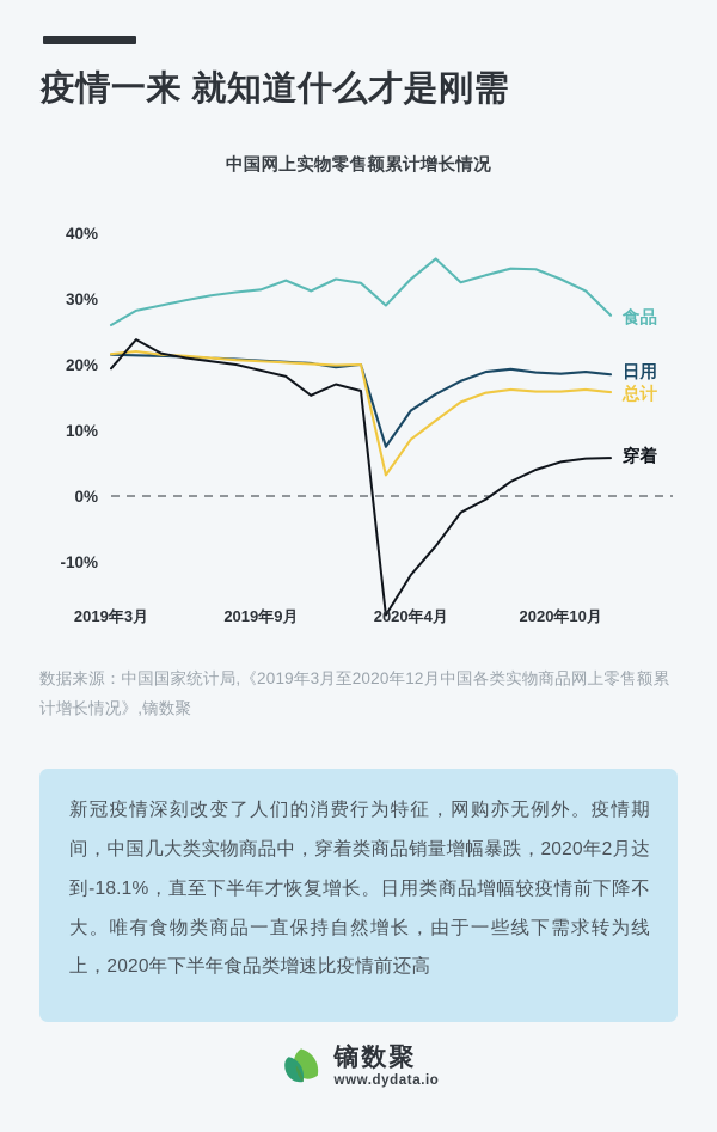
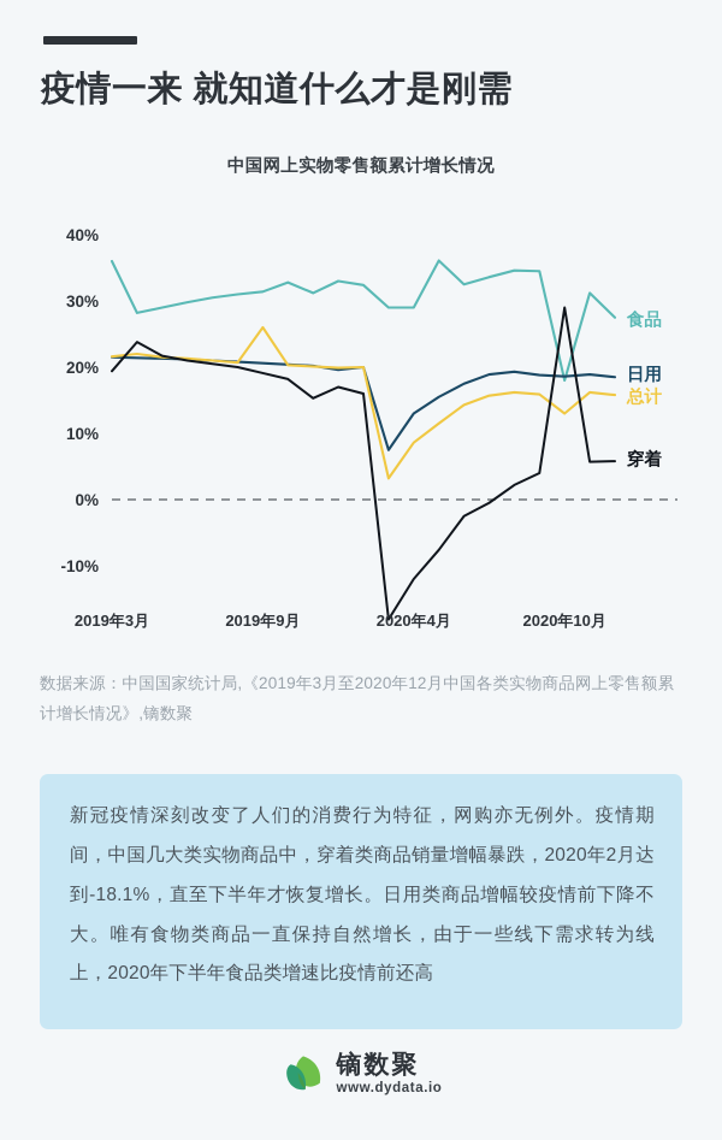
食品/2019年3月: 26% -> 36%
总计/2019年9月: 20% -> 26%
食品/2020年4月: 33% -> 29%
食品/2020年10月: 33% -> 18%
总计/2020年10月: 16% -> 13%
穿着/2020年10月: 5% -> 29%
